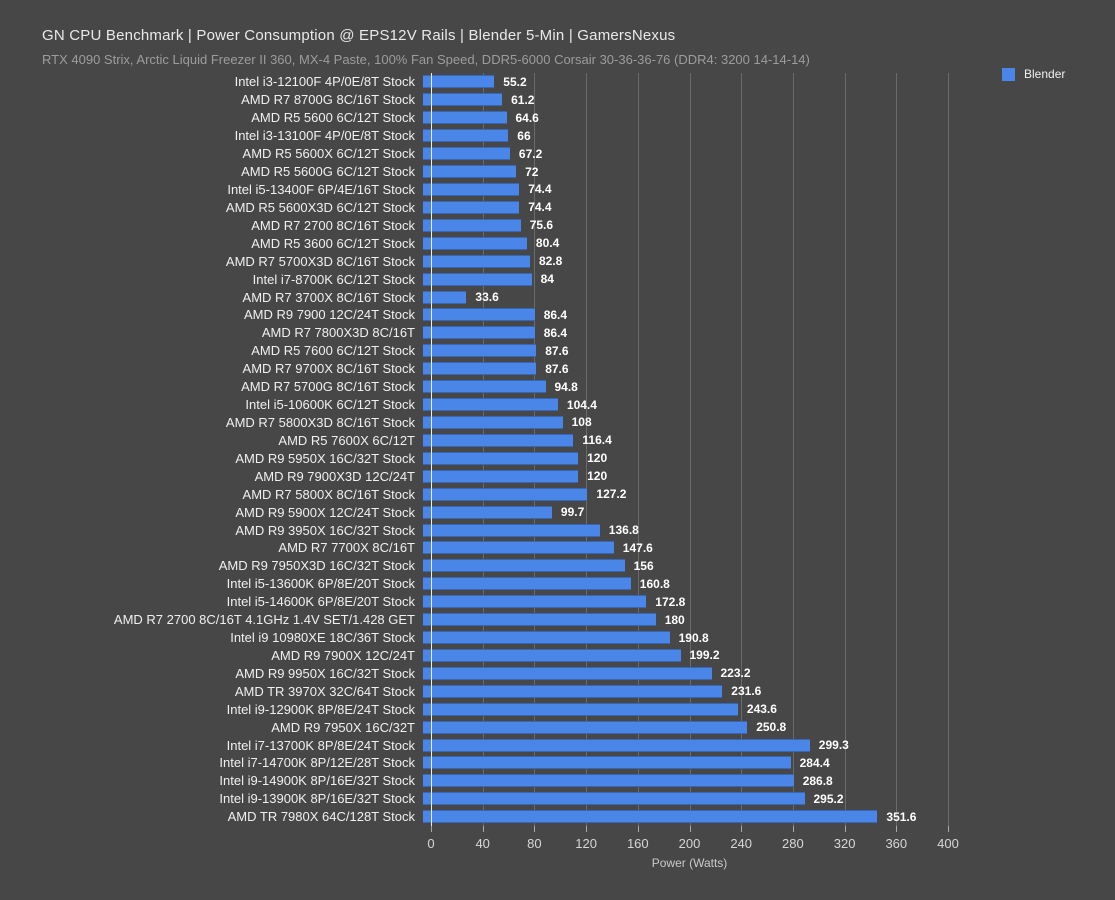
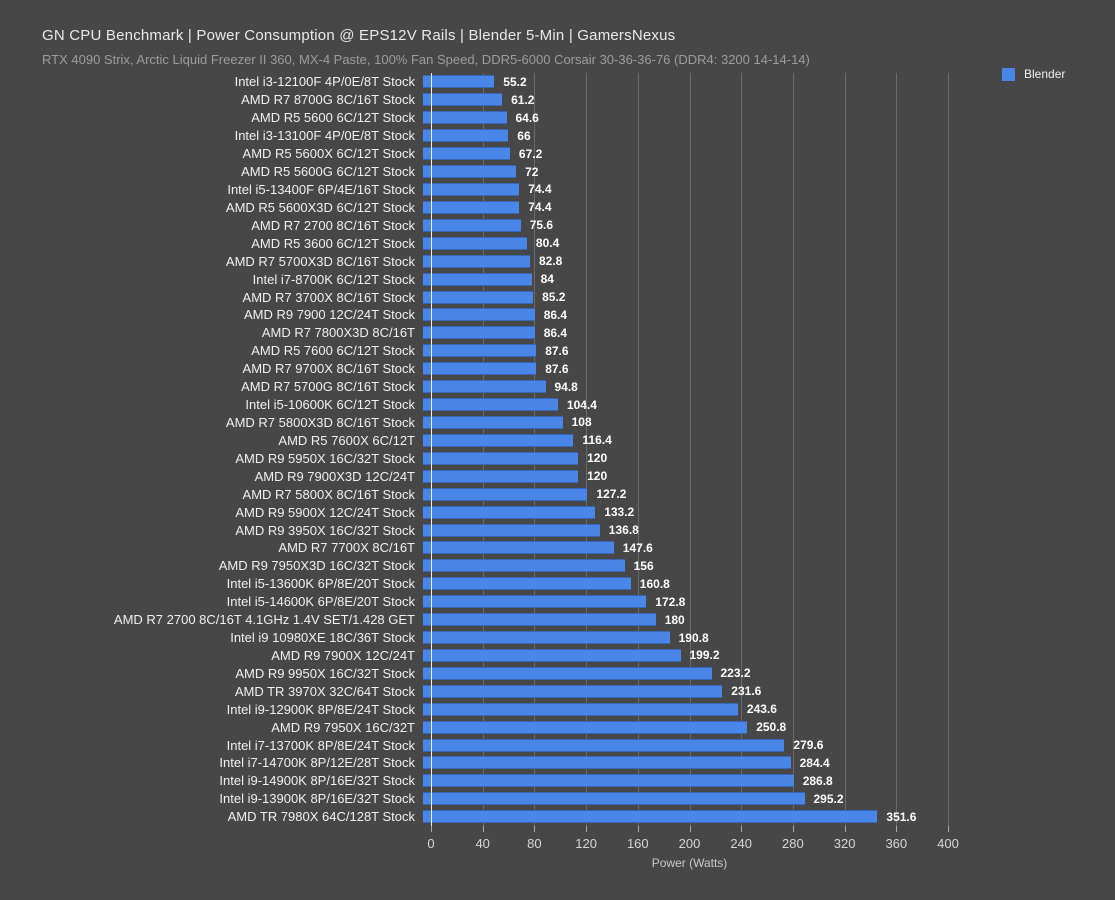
AMD R7 3700X 8C/16T Stock: 33.6 -> 85.2
AMD R9 5900X 12C/24T Stock: 99.7 -> 133.2
Intel i7-13700K 8P/8E/24T Stock: 299.3 -> 279.6
